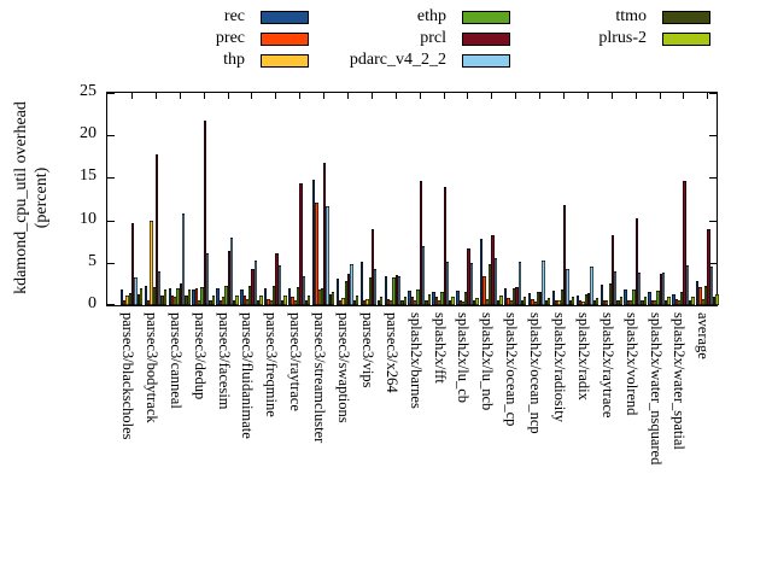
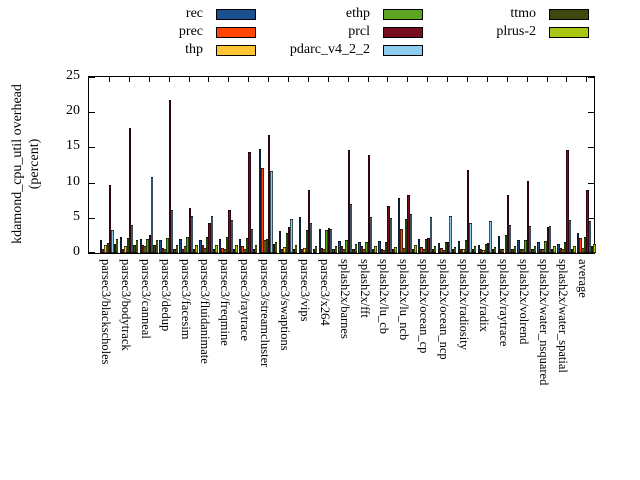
thp/parsec3/bodytrack: 10 -> 1
prec/parsec3/dedup: 2 -> 1
pdarc_v4_2_2/parsec3/facesim: 8 -> 5
